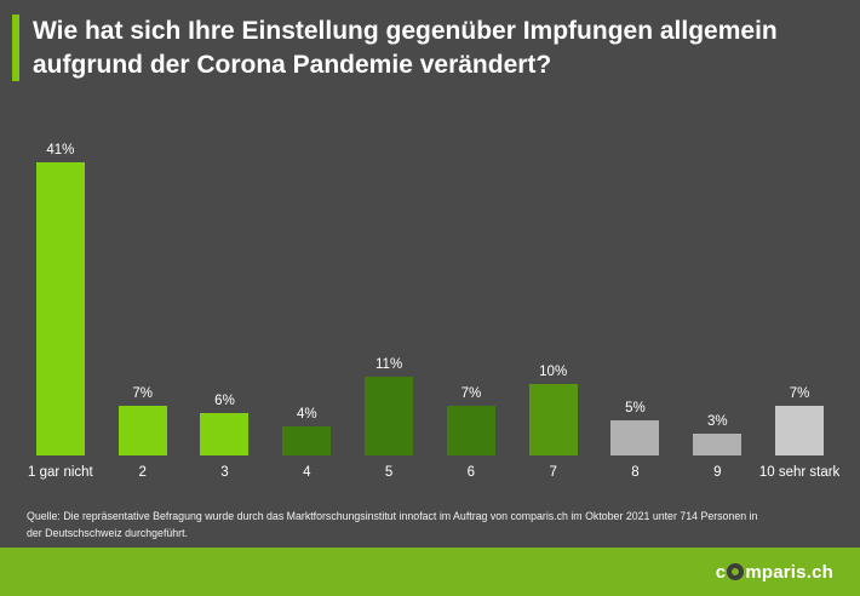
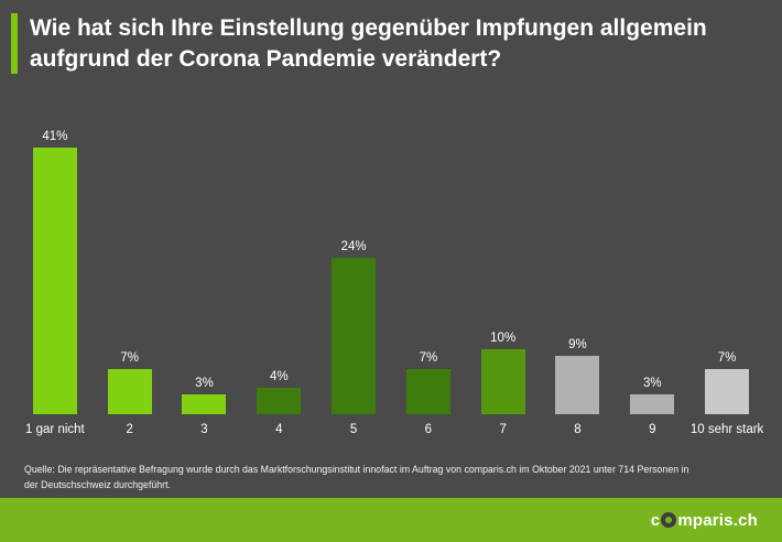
3: 6% -> 3%
5: 11% -> 24%
8: 5% -> 9%
